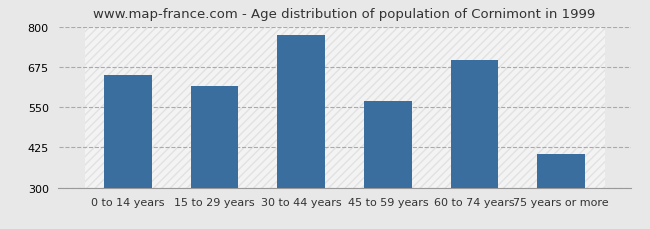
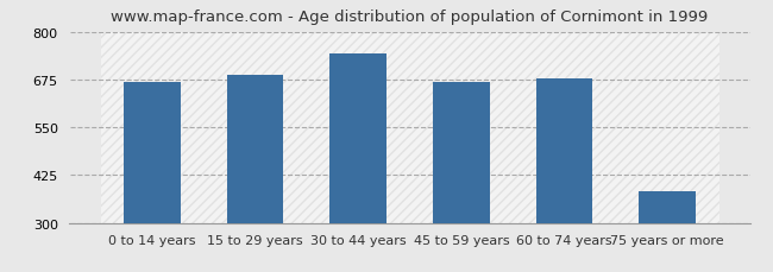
0 to 14 years: 650 -> 668
15 to 29 years: 615 -> 688
30 to 44 years: 775 -> 743
45 to 59 years: 570 -> 668
60 to 74 years: 695 -> 678
75 years or more: 405 -> 383
